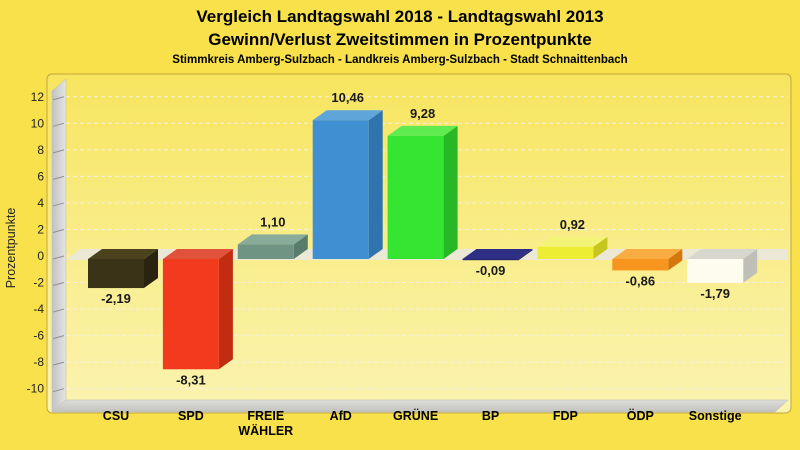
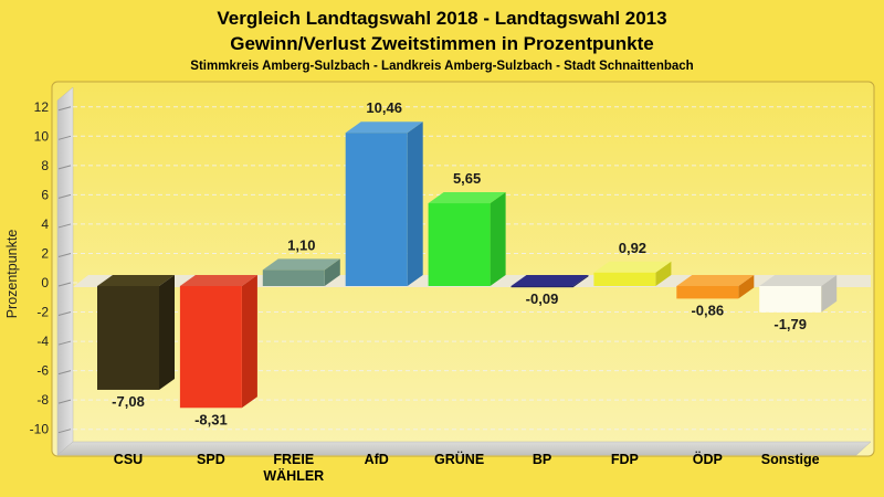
CSU: -2,19 -> -7,08
GRÜNE: 9,28 -> 5,65
